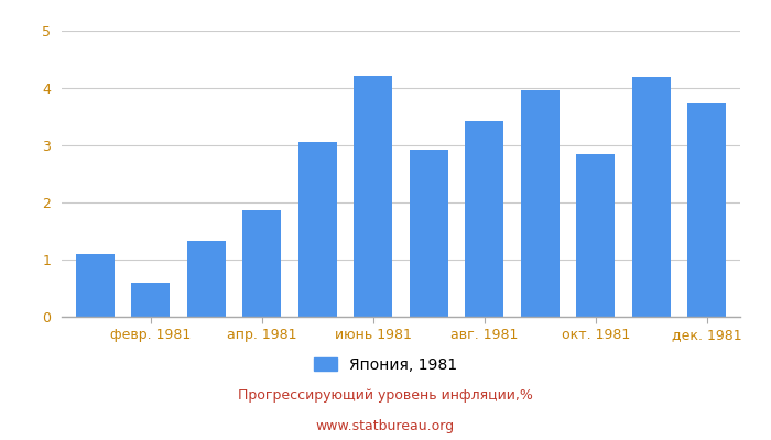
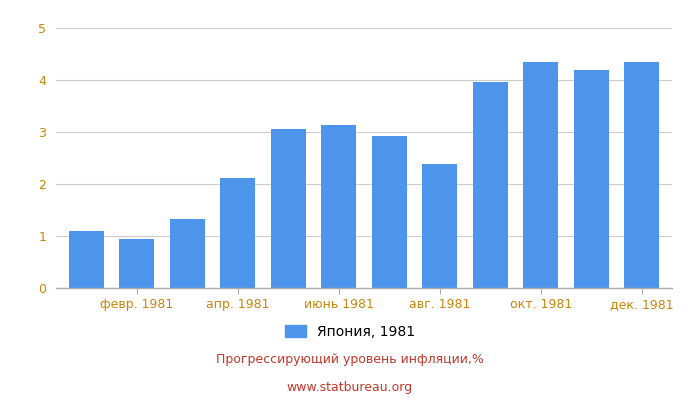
февр. 1981: 0.60 -> 0.95
апр. 1981: 1.86 -> 2.12
июнь 1981: 4.22 -> 3.14
авг. 1981: 3.42 -> 2.38
окт. 1981: 2.84 -> 4.34
дек. 1981: 3.74 -> 4.35
